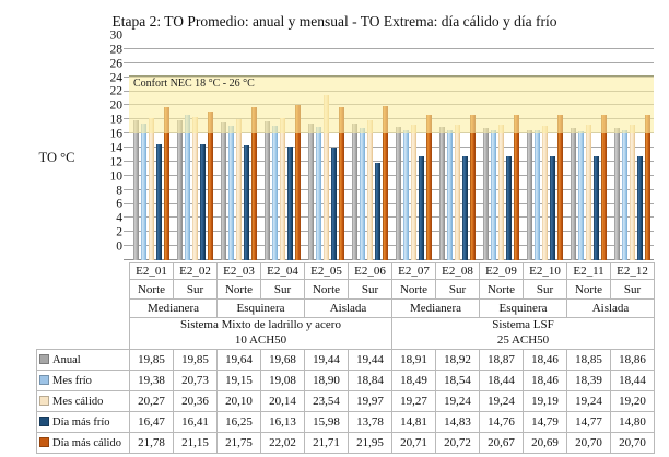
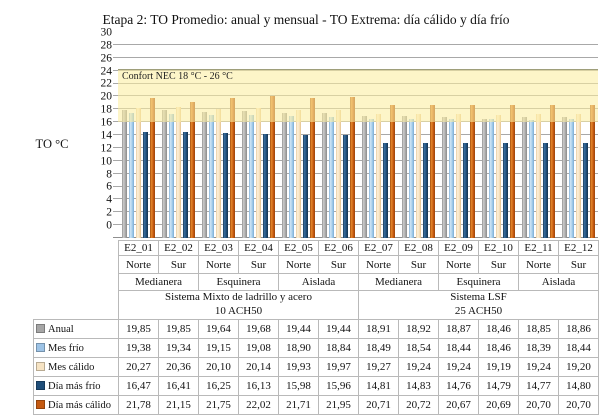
Mes frío/E2_02: 20,73 -> 19,34
Mes cálido/E2_05: 23,54 -> 19,93
Día más frío/E2_06: 13,78 -> 15,96
